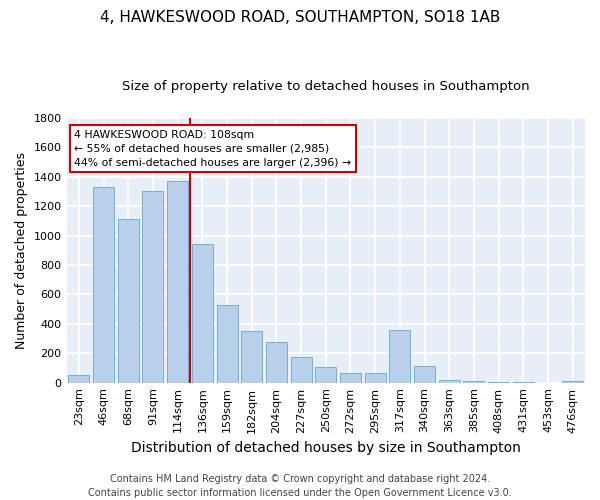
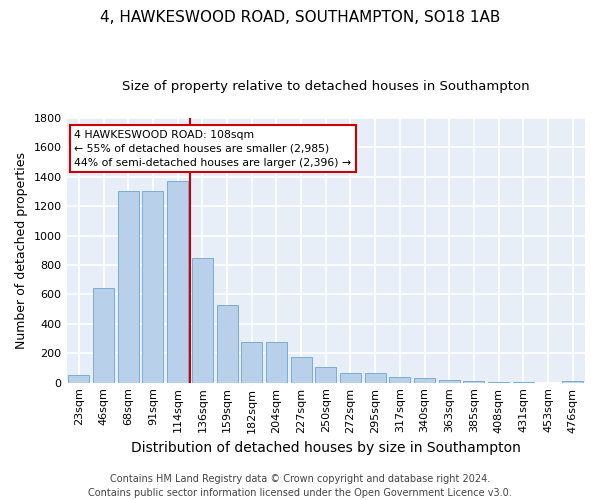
46sqm: 1330 -> 640
68sqm: 1110 -> 1300
136sqm: 940 -> 840
182sqm: 350 -> 280
317sqm: 360 -> 40
340sqm: 110 -> 40
